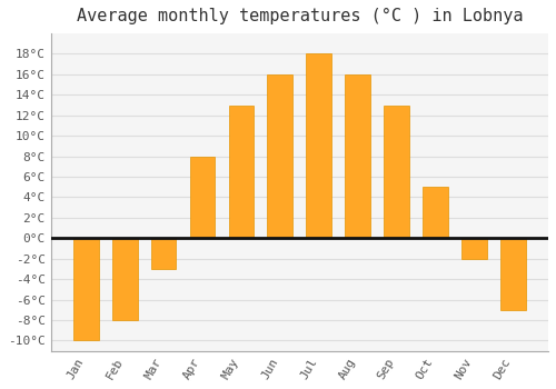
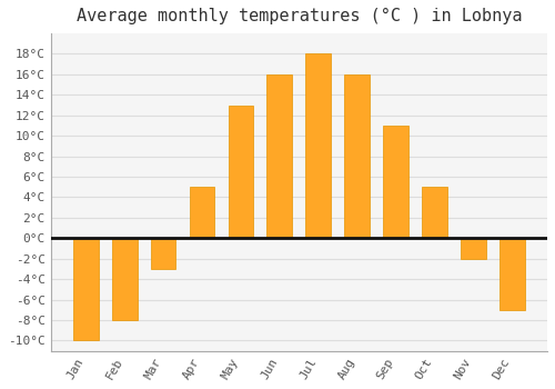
Apr: 8°C -> 5°C
Sep: 13°C -> 11°C
